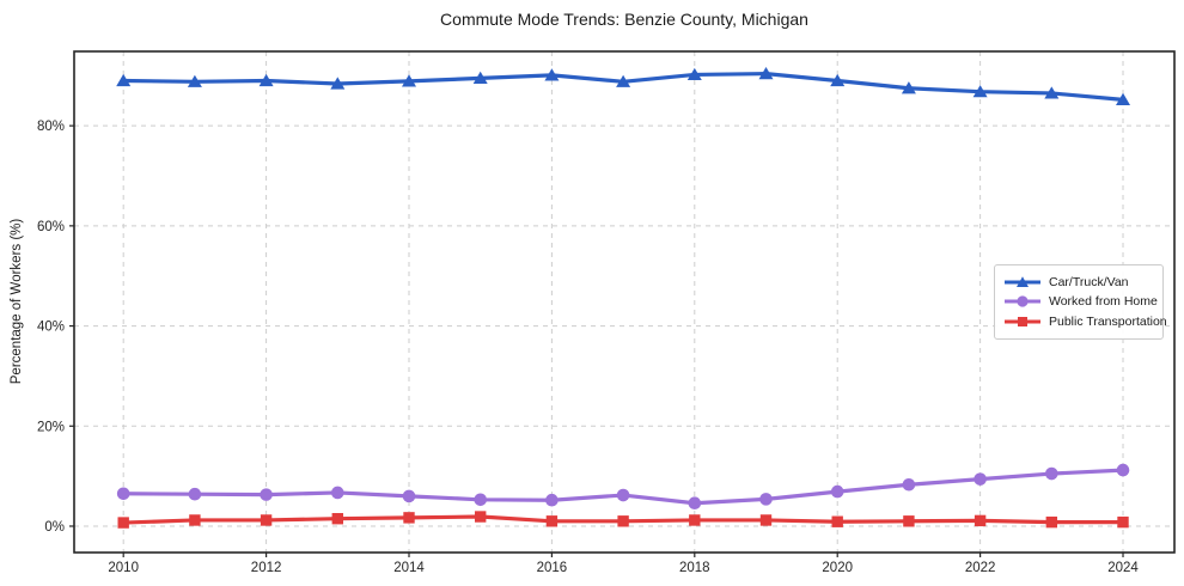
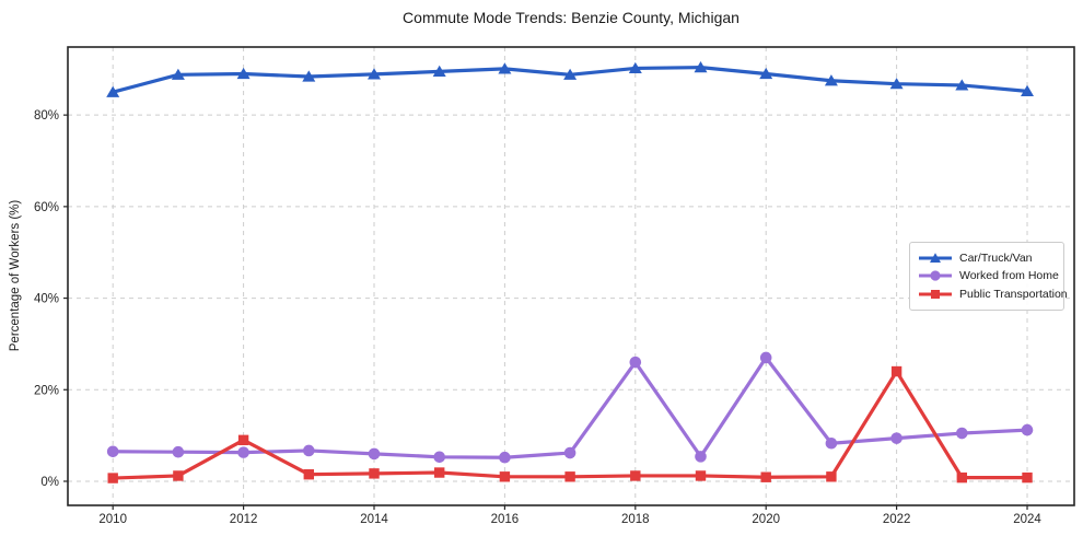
Car/Truck/Van/2010: 89% -> 85%
Public Transportation/2012: 1% -> 9%
Worked from Home/2018: 5% -> 26%
Worked from Home/2020: 7% -> 27%
Public Transportation/2022: 1% -> 24%
